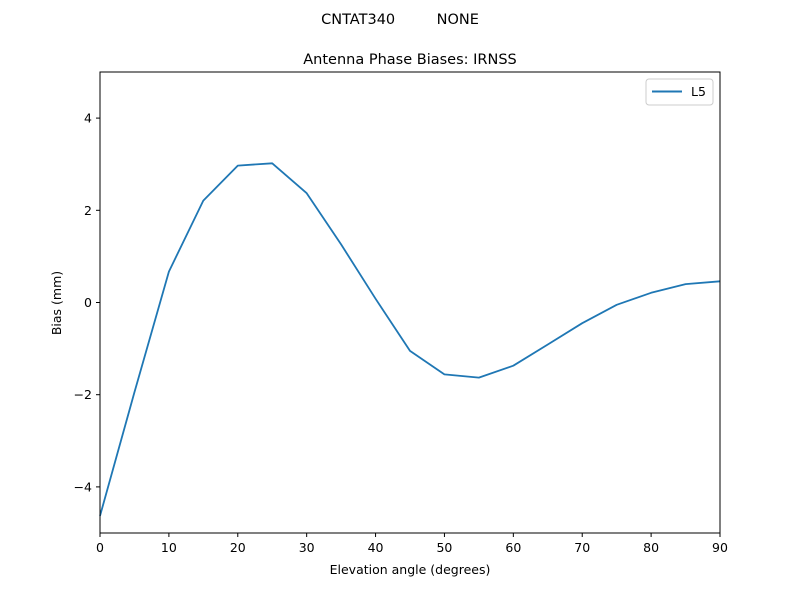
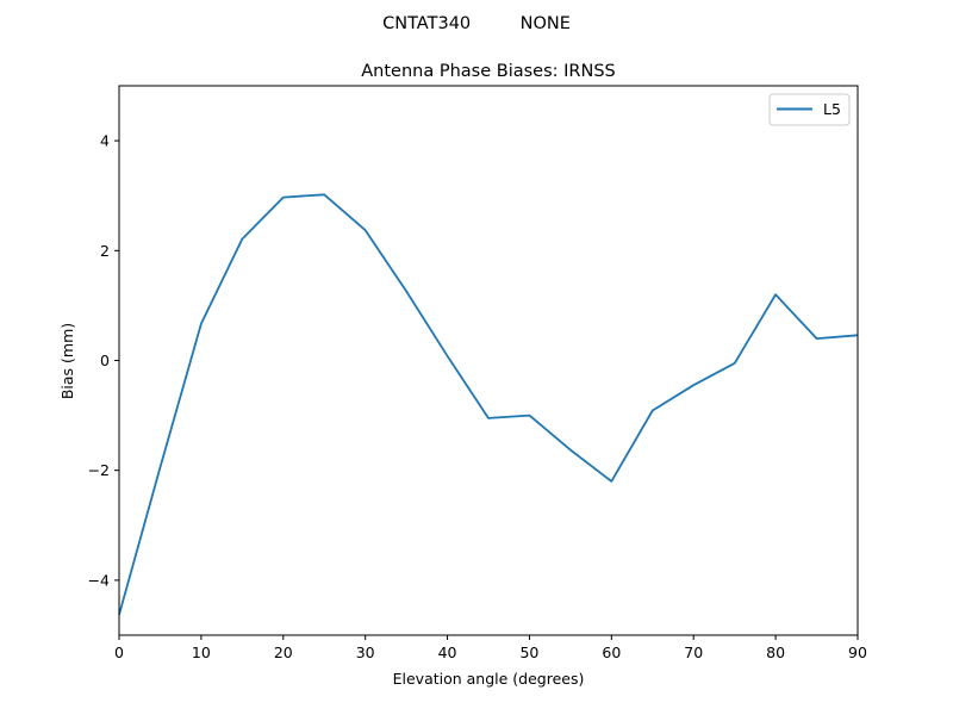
50: -1.6 -> -1.0
60: -1.4 -> -2.2
80: 0.2 -> 1.2
